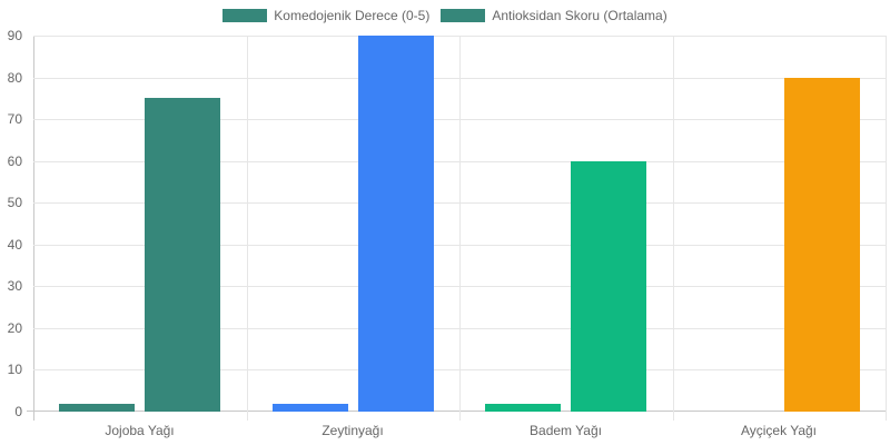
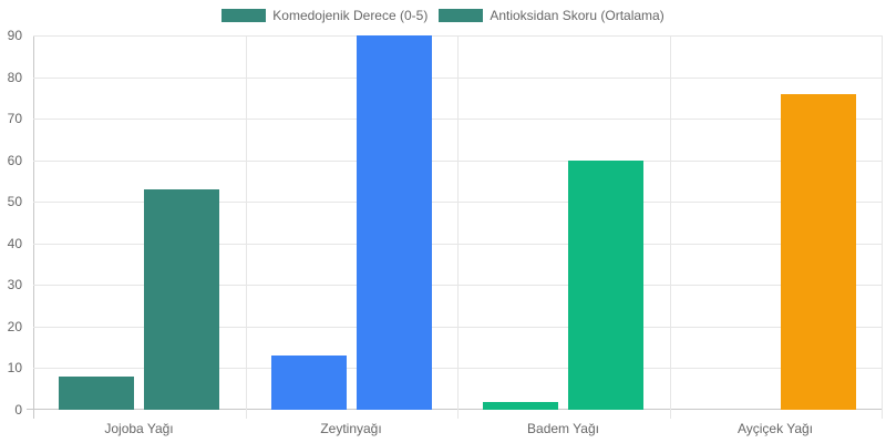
Komedojenik Derece (0-5)/Jojoba Yağı: 2 -> 8
Antioksidan Skoru (Ortalama)/Jojoba Yağı: 75 -> 53
Komedojenik Derece (0-5)/Zeytinyağı: 2 -> 13
Antioksidan Skoru (Ortalama)/Ayçiçek Yağı: 80 -> 76
